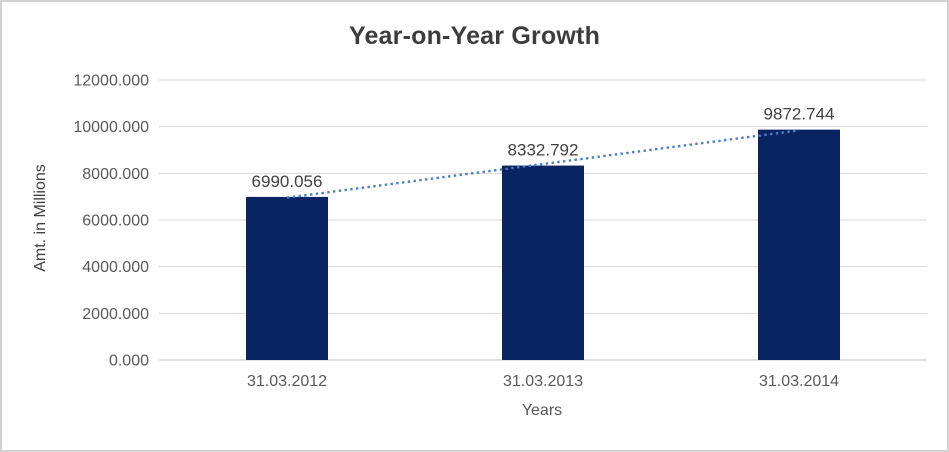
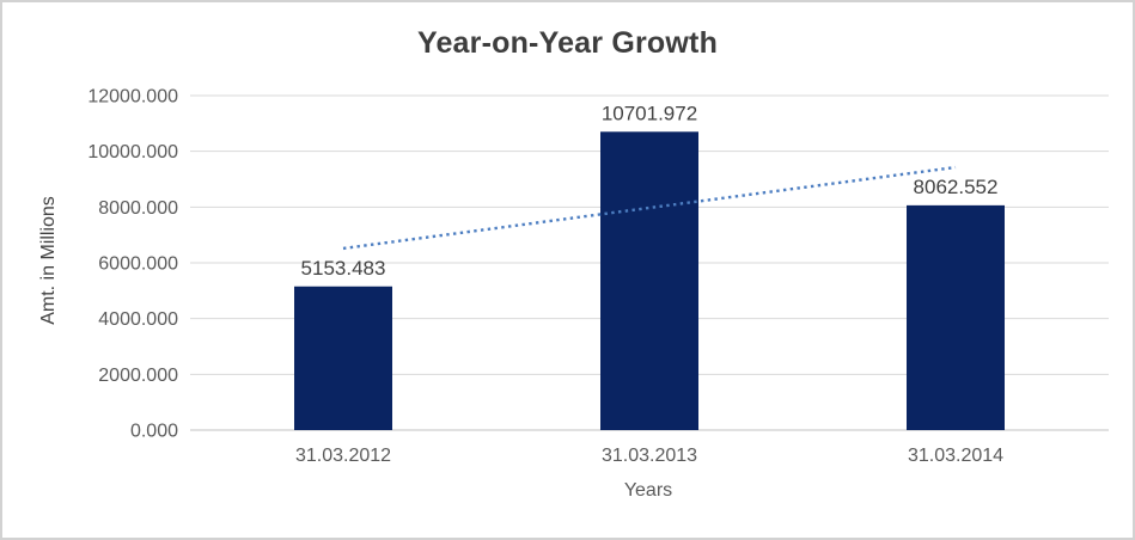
31.03.2012: 6990.056 -> 5153.483
31.03.2013: 8332.792 -> 10701.972
31.03.2014: 9872.744 -> 8062.552
